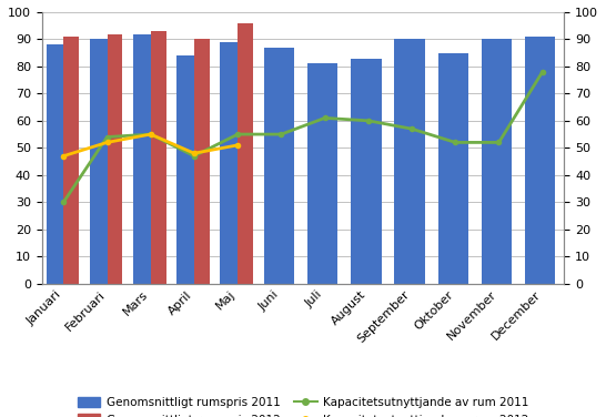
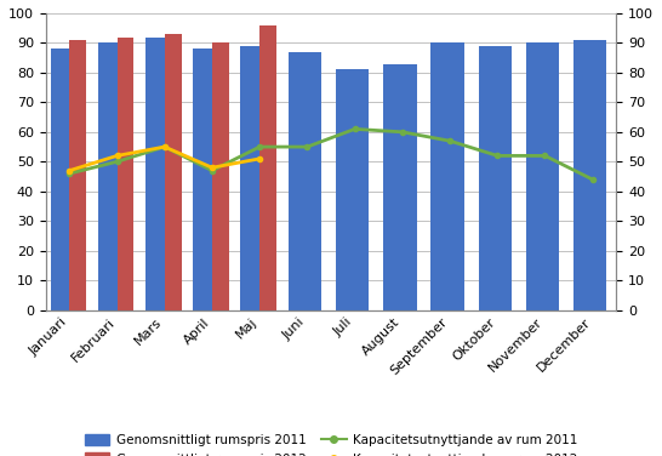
Kapacitetsutnyttjande av rum 2011/Januari: 30 -> 46
Kapacitetsutnyttjande av rum 2011/Februari: 54 -> 50
Genomsnittligt rumspris 2011/April: 84 -> 88
Genomsnittligt rumspris 2011/Oktober: 85 -> 89
Kapacitetsutnyttjande av rum 2011/December: 78 -> 44
